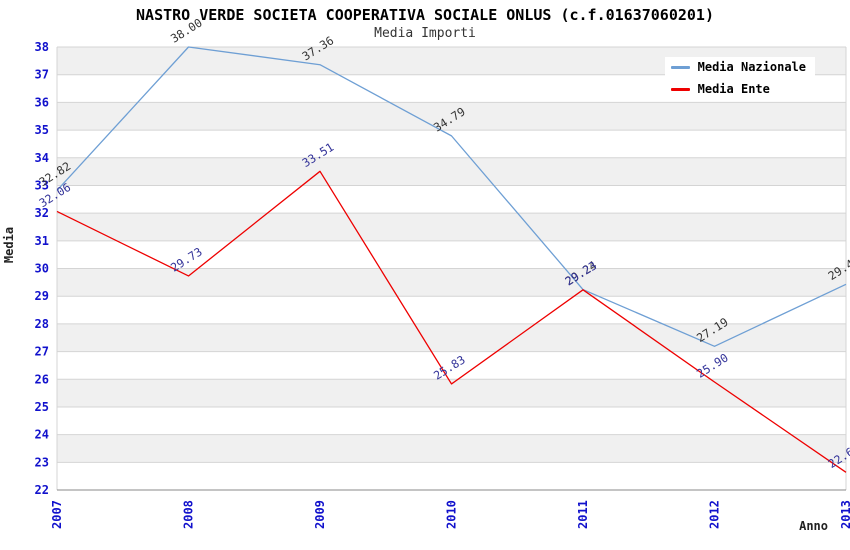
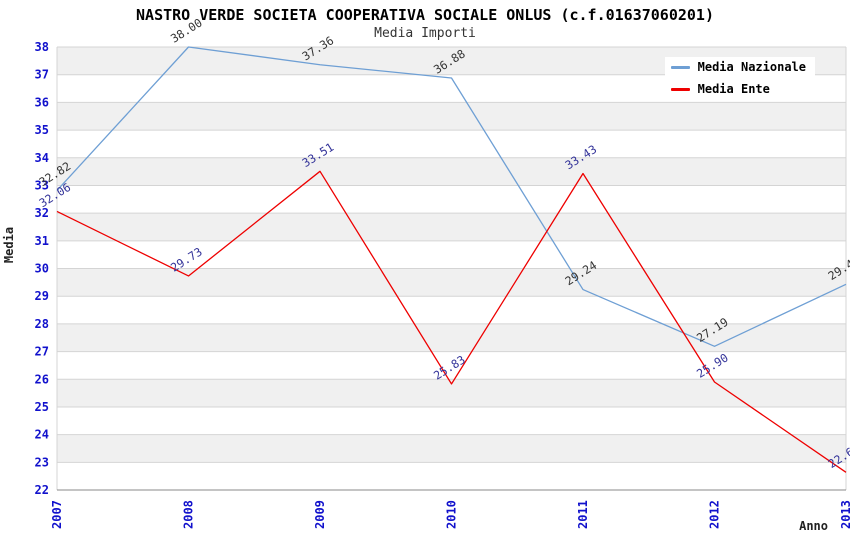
Media Nazionale/2010: 34.79 -> 36.88
Media Ente/2011: 29.23 -> 33.43
